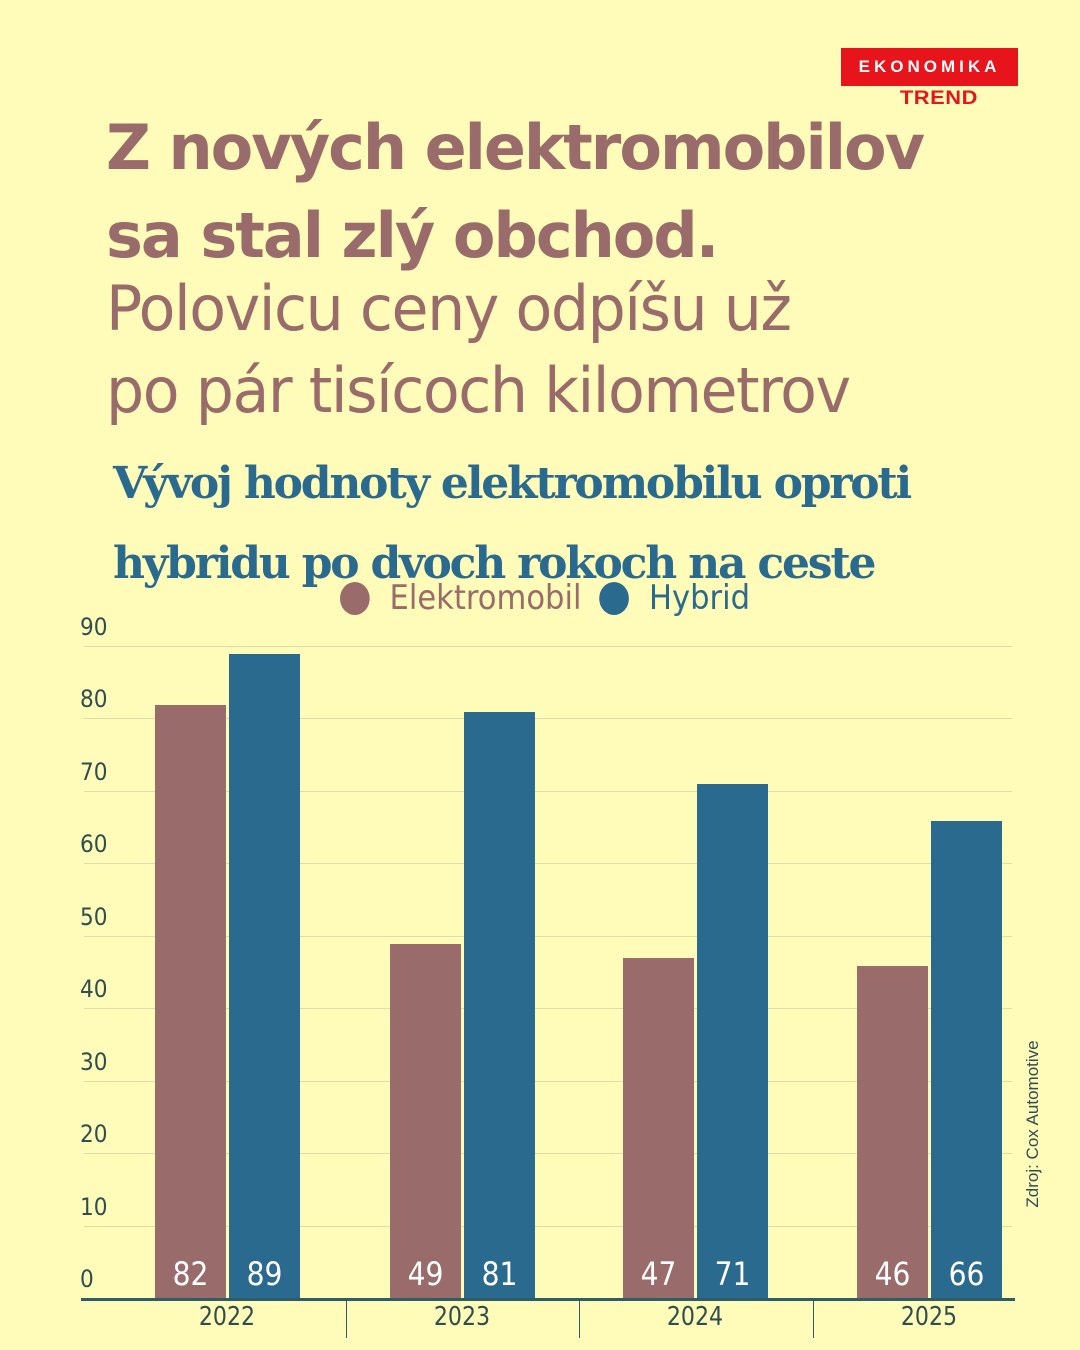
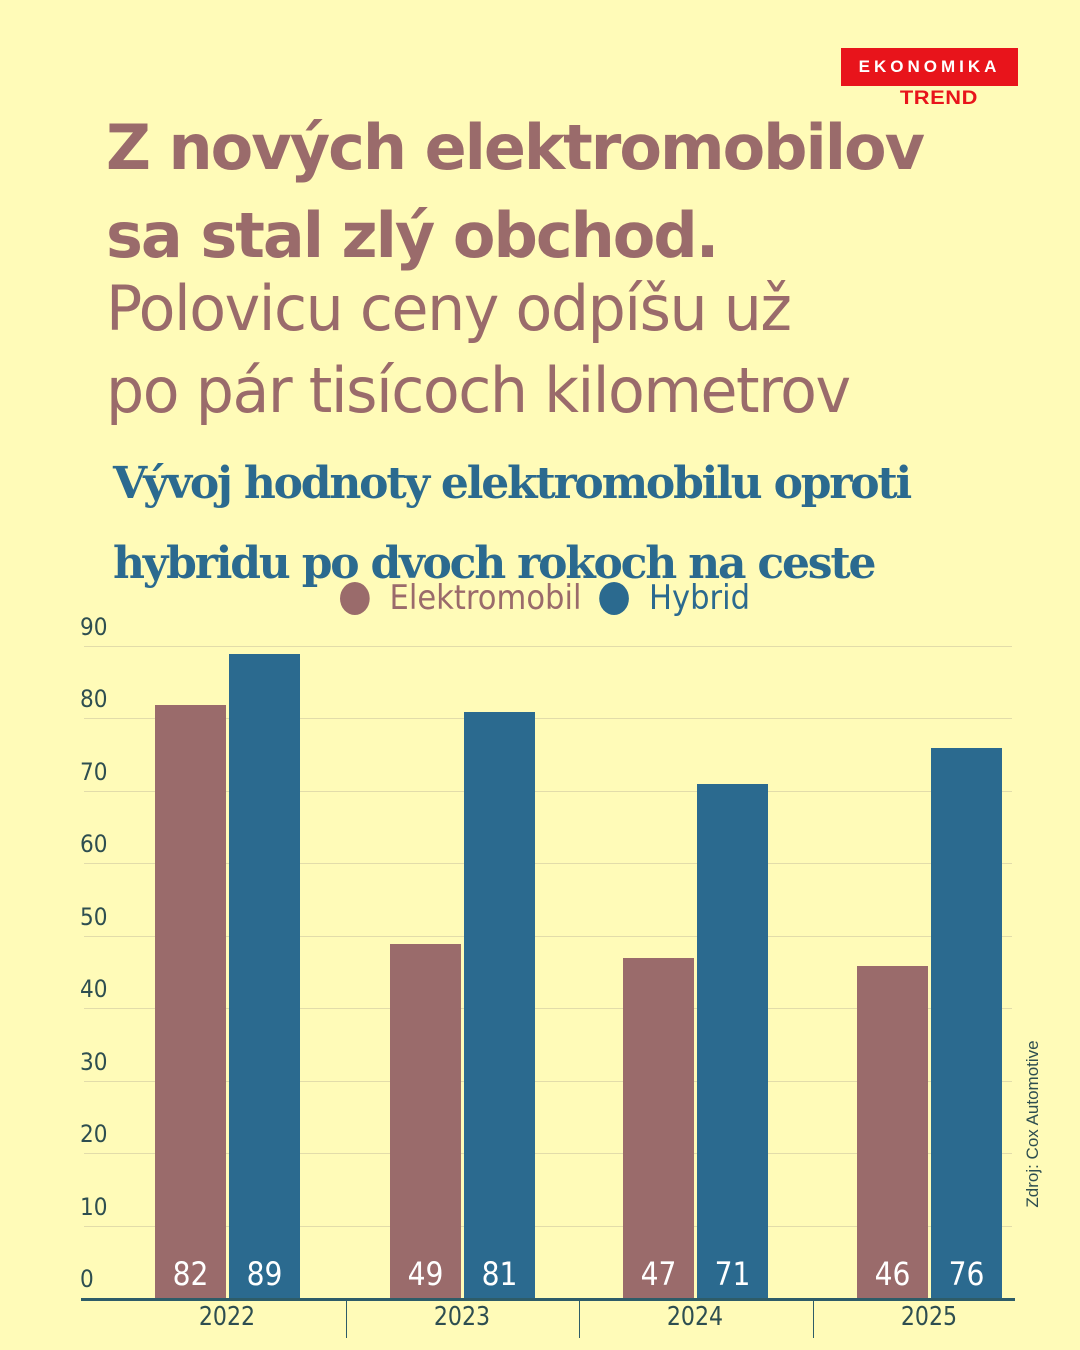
Hybrid/2025: 66 -> 76
